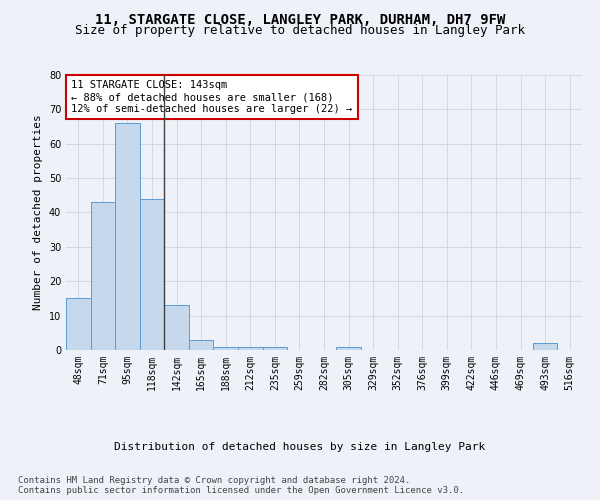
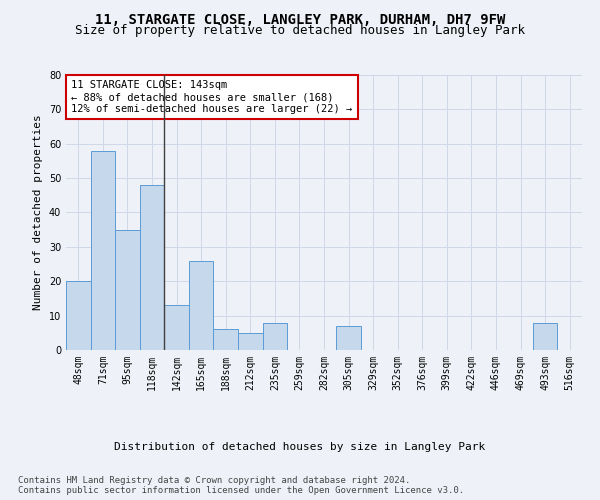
48sqm: 15 -> 20
71sqm: 43 -> 58
95sqm: 66 -> 35
118sqm: 44 -> 48
165sqm: 3 -> 26
188sqm: 1 -> 6
212sqm: 1 -> 5
235sqm: 1 -> 8
305sqm: 1 -> 7
493sqm: 2 -> 8
